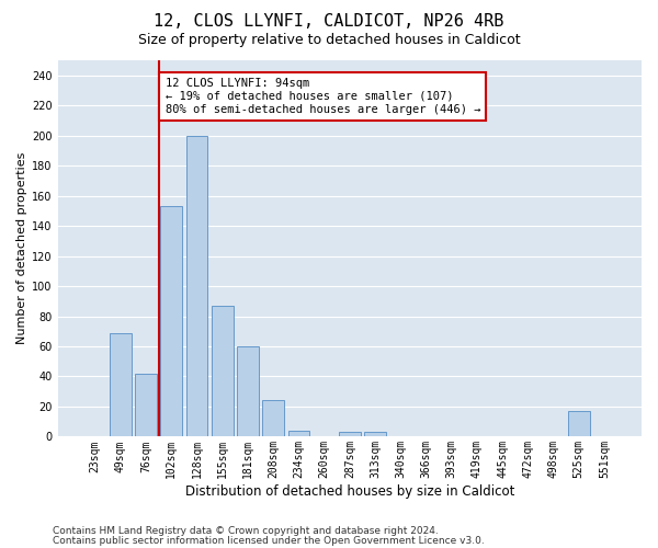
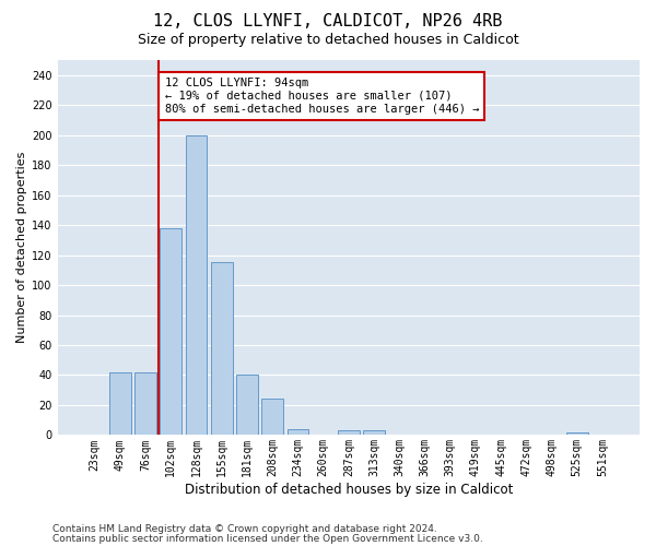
49sqm: 69 -> 42
102sqm: 153 -> 138
155sqm: 87 -> 115
181sqm: 60 -> 40
525sqm: 17 -> 2
